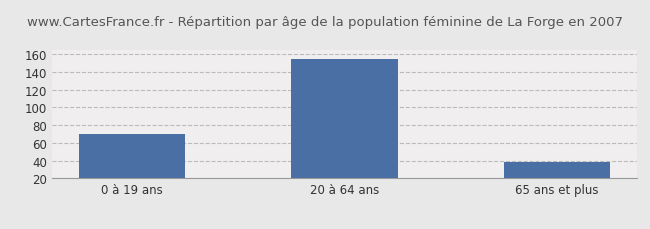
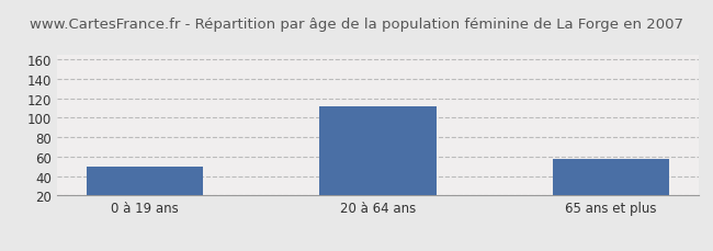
0 à 19 ans: 70 -> 50
20 à 64 ans: 154 -> 112
65 ans et plus: 39 -> 58
